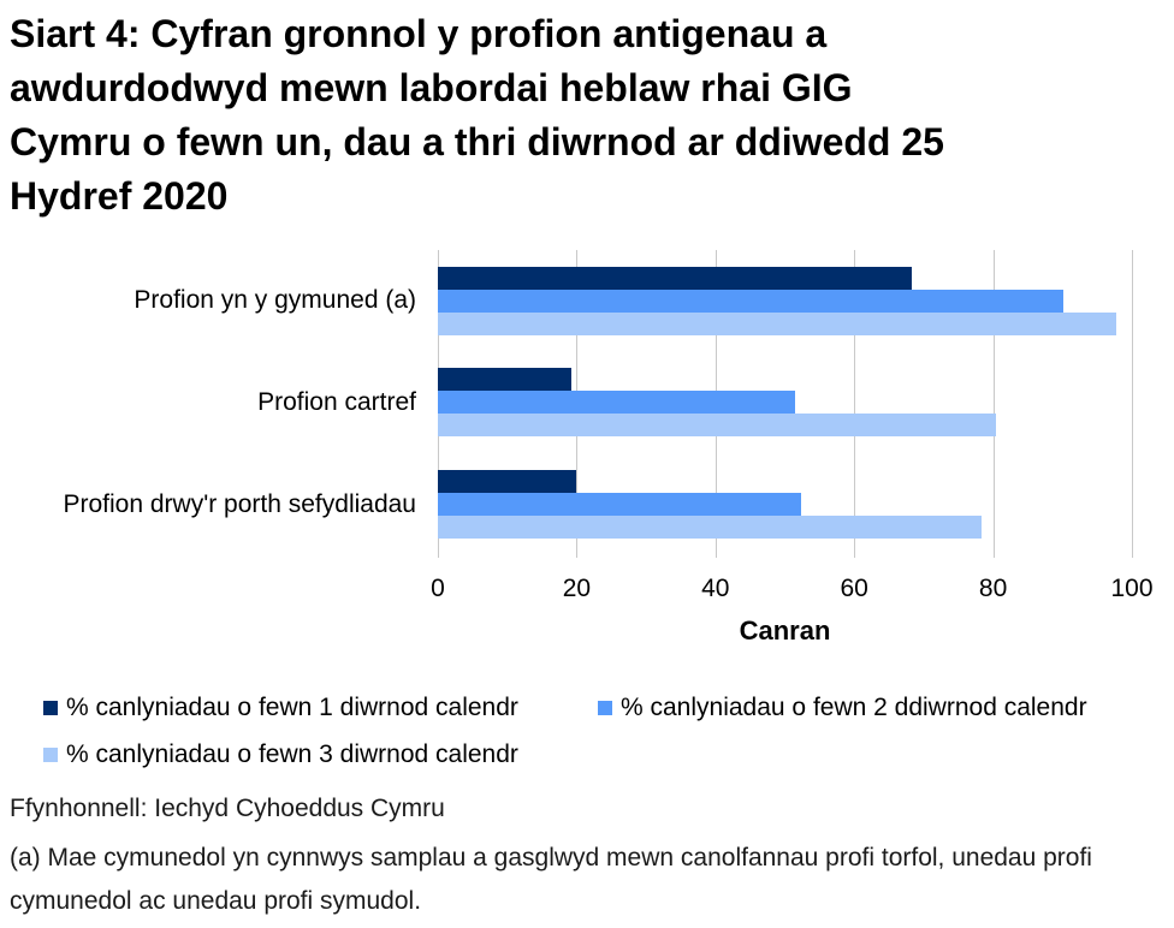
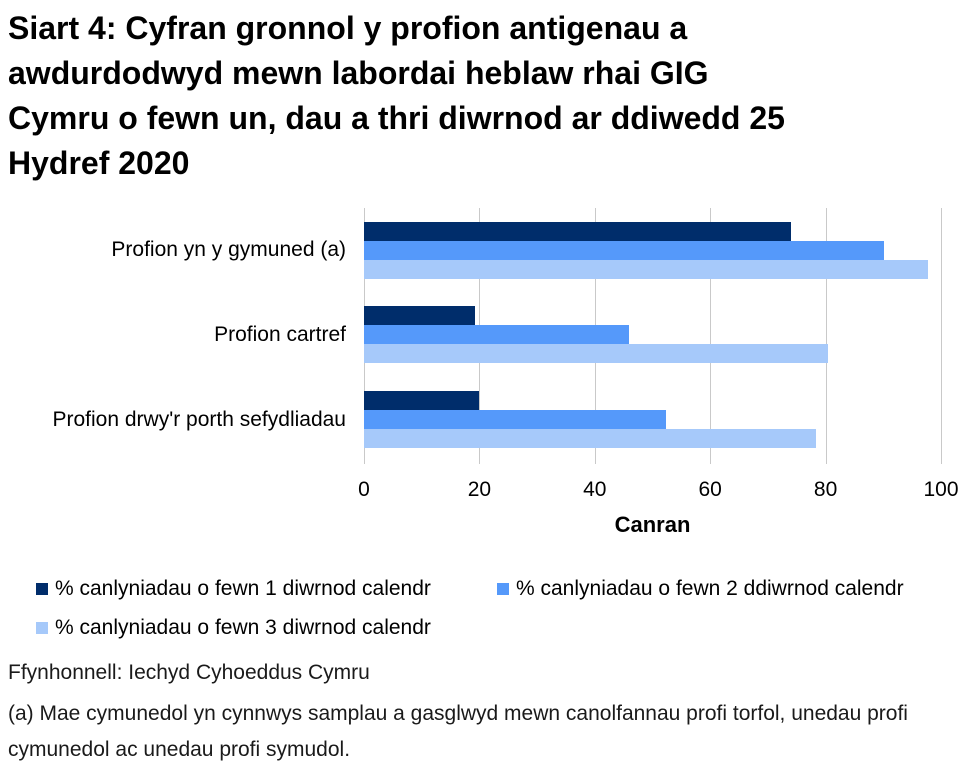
% canlyniadau o fewn 1 diwrnod calendr/Profion yn y gymuned (a): 68 -> 74
% canlyniadau o fewn 2 ddiwrnod calendr/Profion cartref: 52 -> 46
